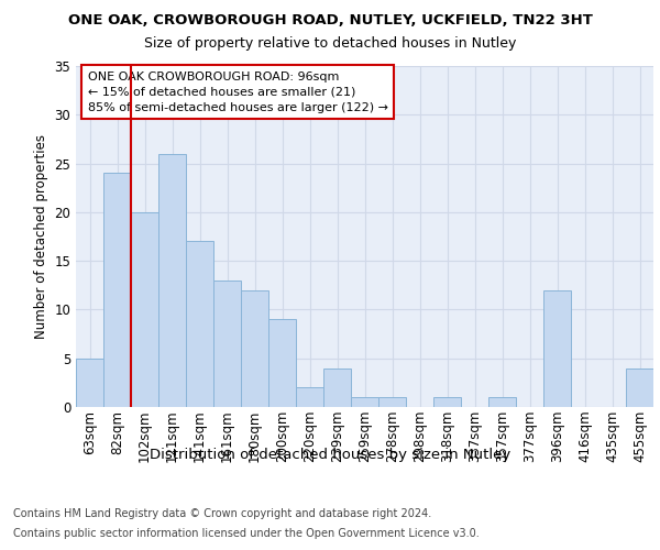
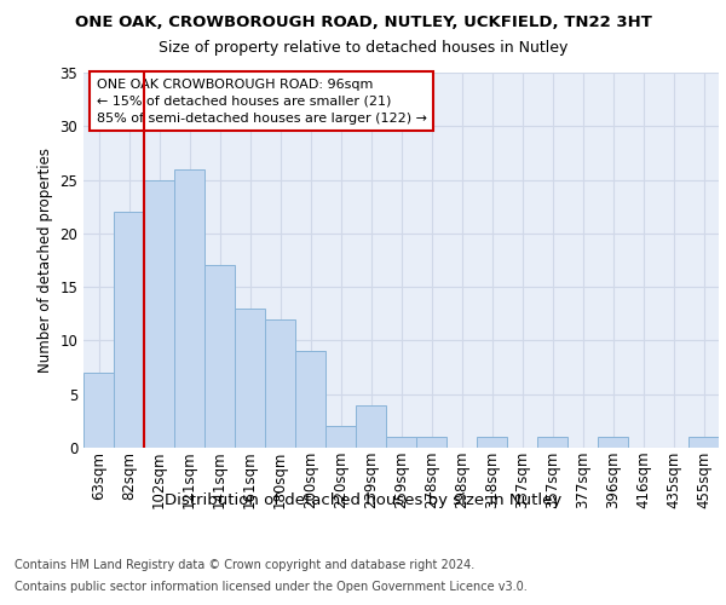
63sqm: 5 -> 7
82sqm: 24 -> 22
102sqm: 20 -> 25
396sqm: 12 -> 1
455sqm: 4 -> 1
